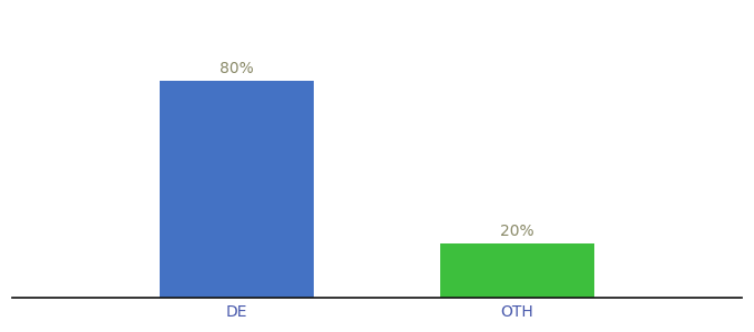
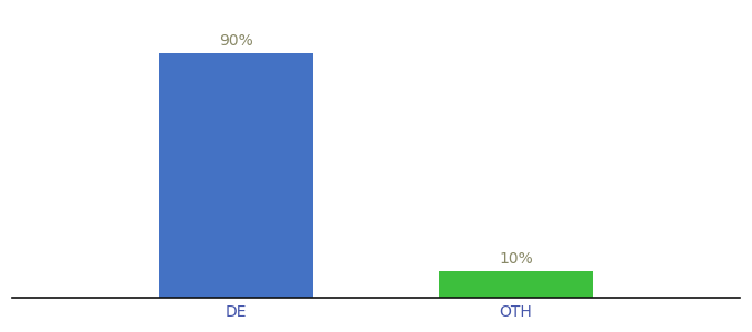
DE: 80% -> 90%
OTH: 20% -> 10%
